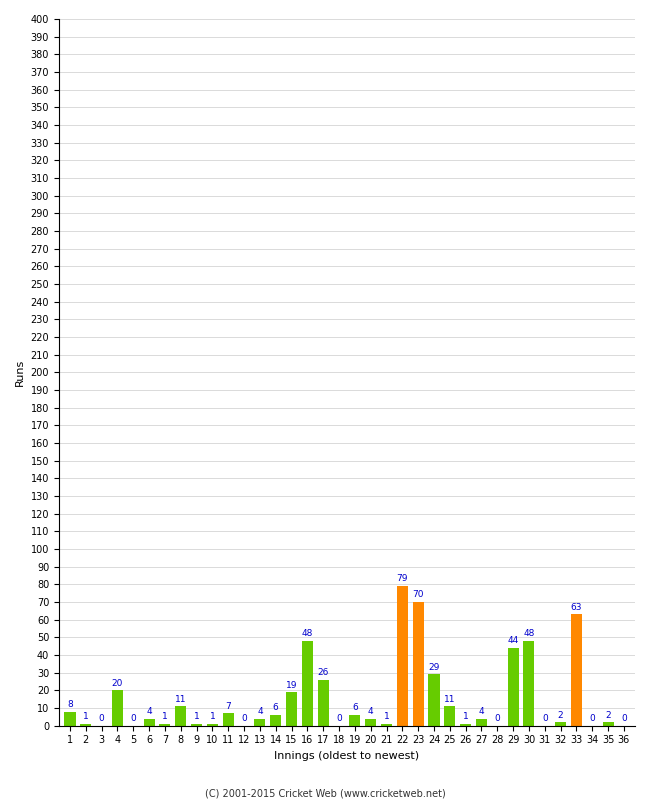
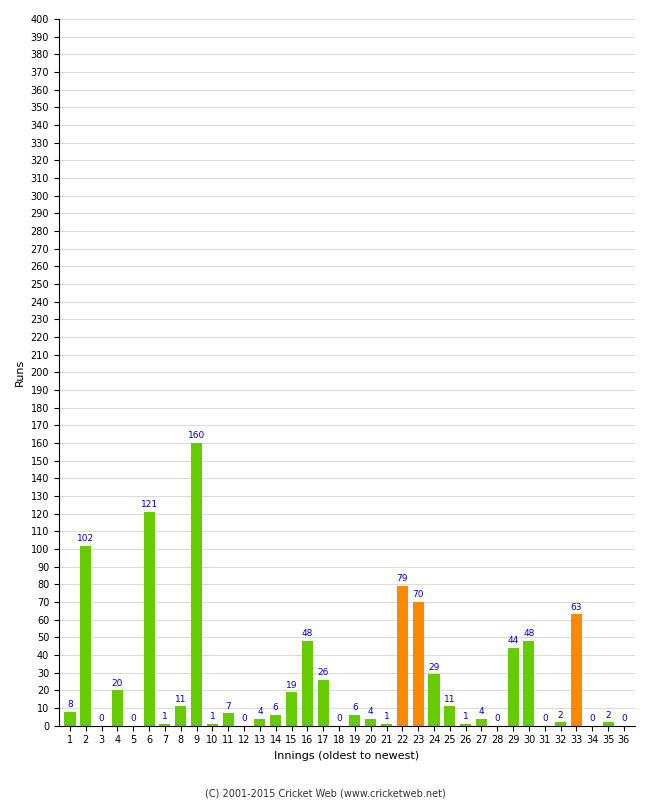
2: 1 -> 102
6: 4 -> 121
9: 1 -> 160
